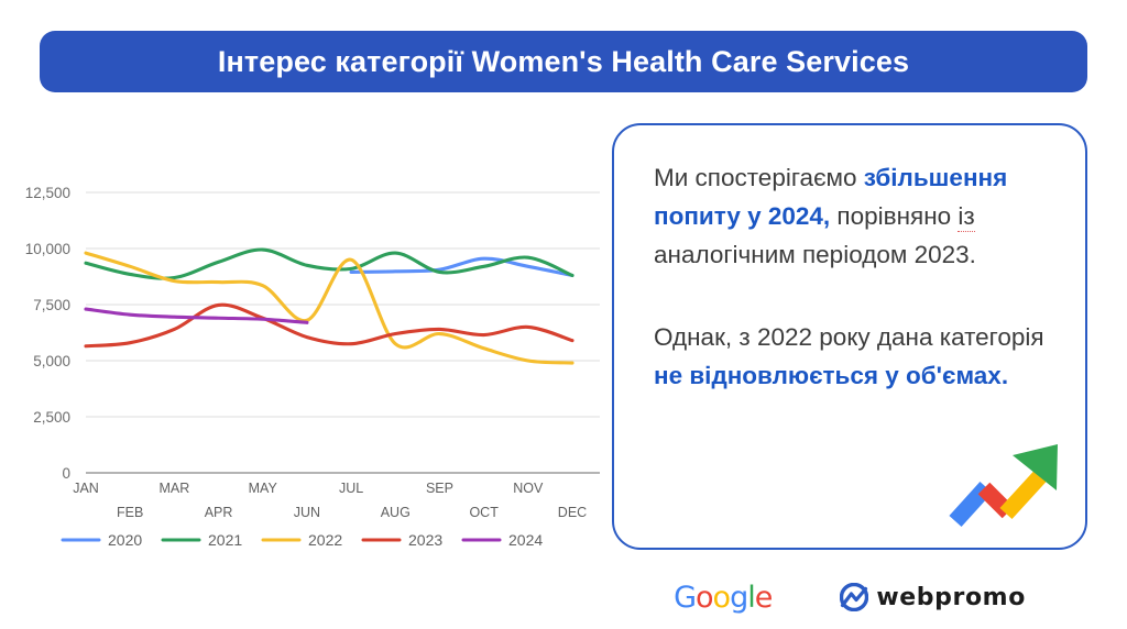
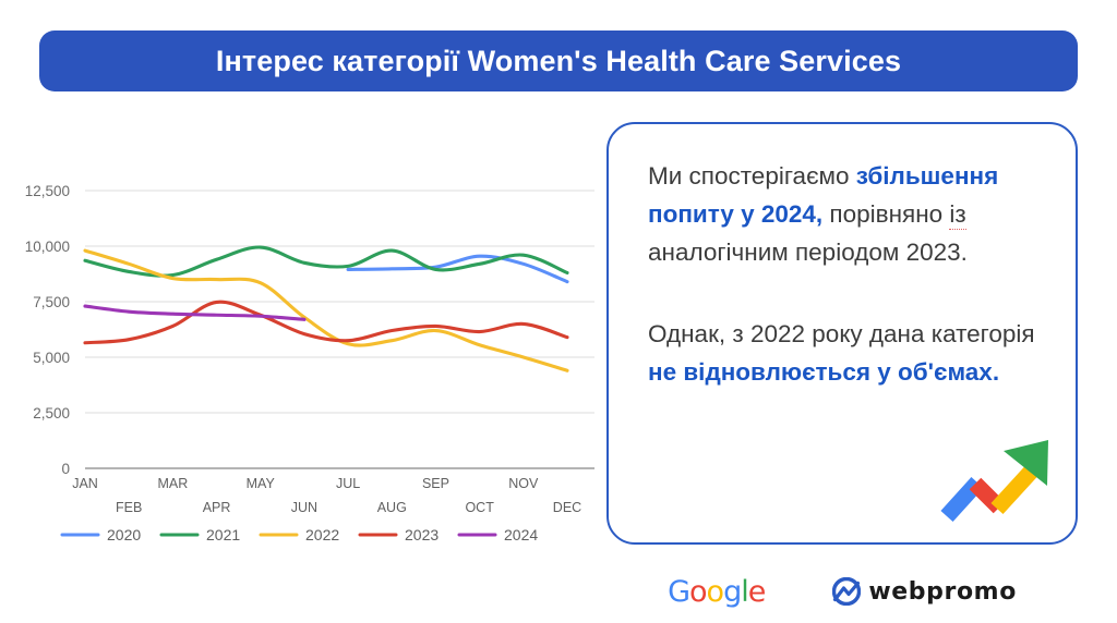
2022/JUL: 9500 -> 5600
2020/DEC: 8800 -> 8400
2022/DEC: 4900 -> 4400
